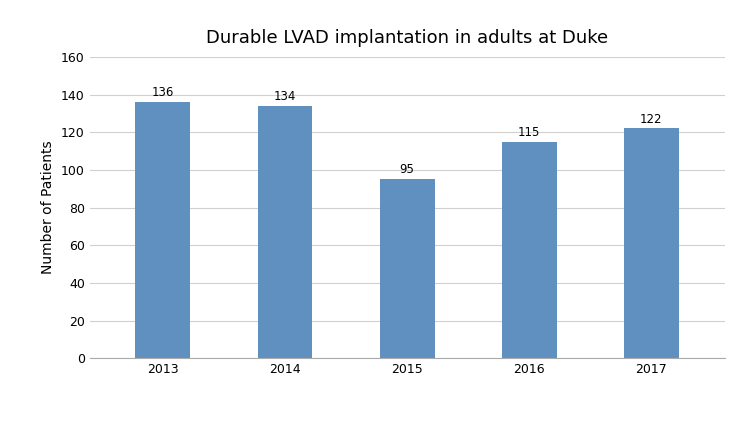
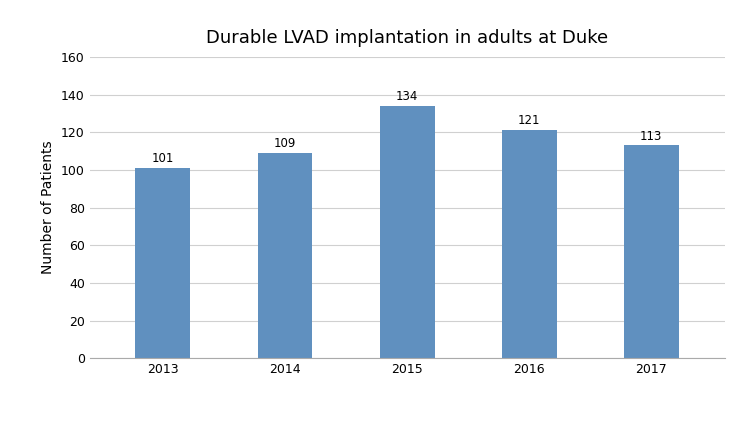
2013: 136 -> 101
2014: 134 -> 109
2015: 95 -> 134
2016: 115 -> 121
2017: 122 -> 113
